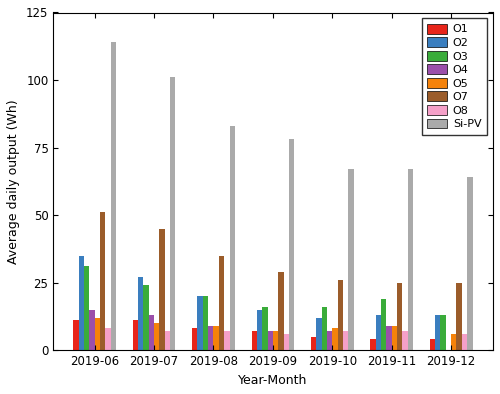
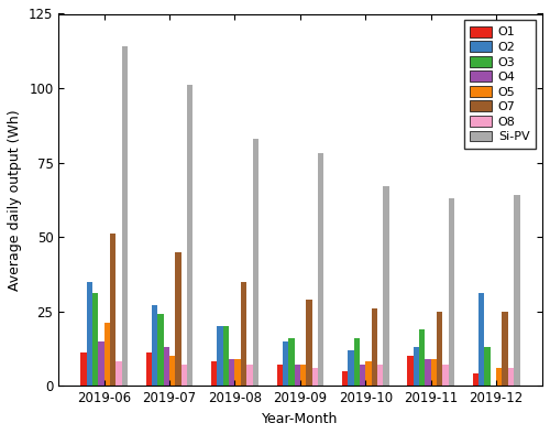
O5/2019-06: 12 -> 21
O1/2019-11: 4 -> 10
Si-PV/2019-11: 67 -> 63
O2/2019-12: 13 -> 31
